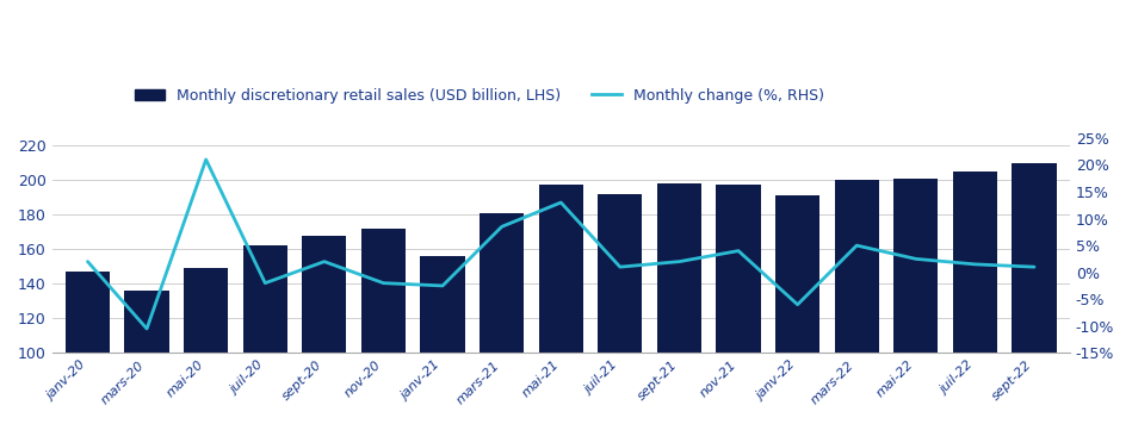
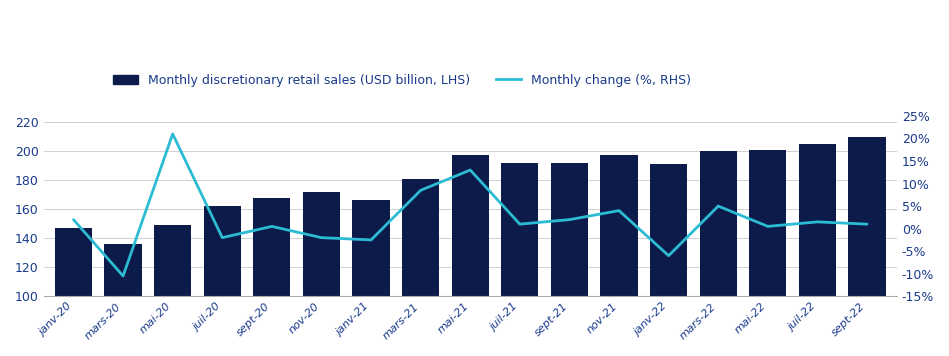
Monthly change (%, RHS)/sept-20: 2.0% -> 0.5%
Monthly discretionary retail sales (USD billion, LHS)/janv-21: 156 -> 166
Monthly discretionary retail sales (USD billion, LHS)/sept-21: 198 -> 192
Monthly change (%, RHS)/mai-22: 2.5% -> 0.5%
